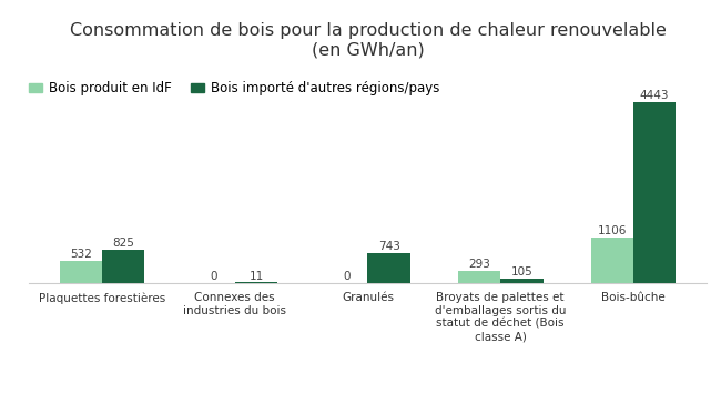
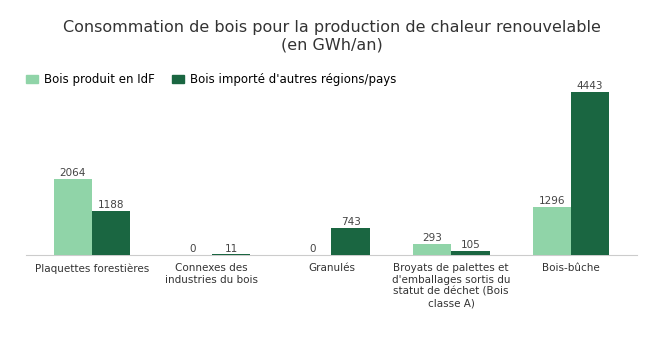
Bois produit en IdF/Plaquettes forestières: 532 -> 2064
Bois importé d'autres régions/pays/Plaquettes forestières: 825 -> 1188
Bois produit en IdF/Bois-bûche: 1106 -> 1296
